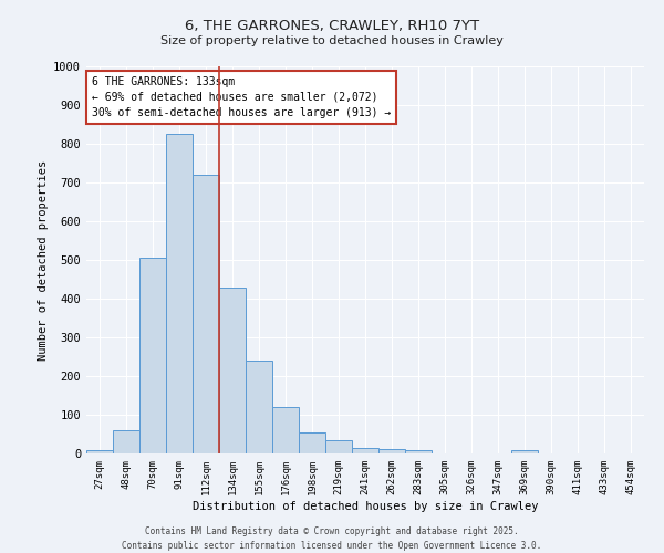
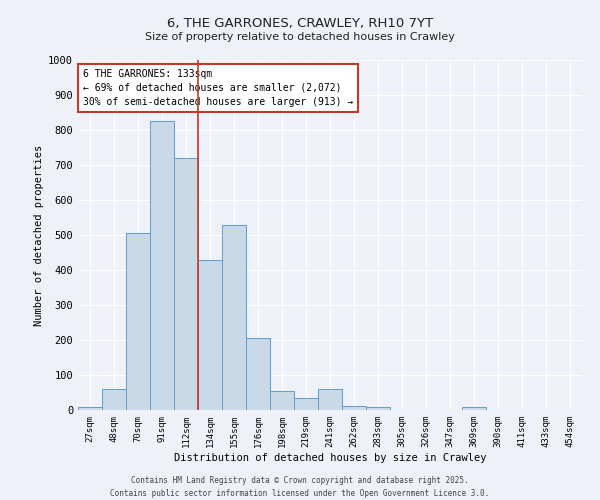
155sqm: 240 -> 530
176sqm: 120 -> 205
241sqm: 13 -> 60
